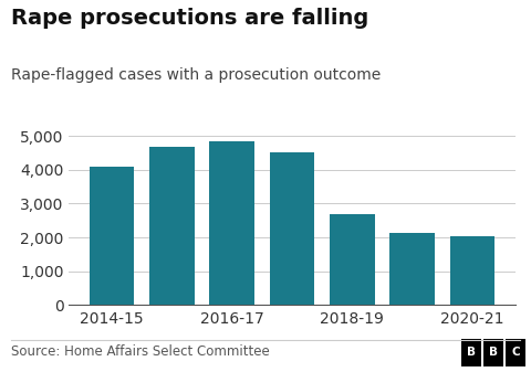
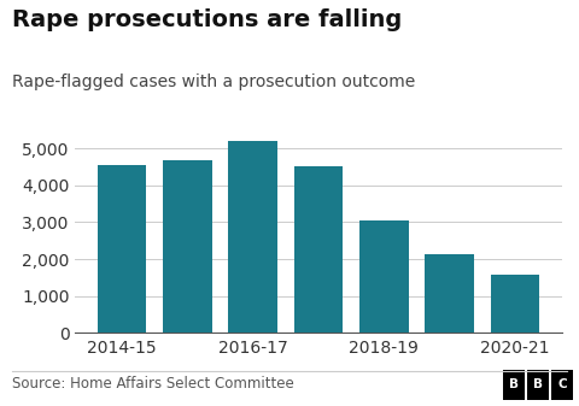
2014-15: 4,100 -> 4,550
2016-17: 4,850 -> 5,190
2018-19: 2,700 -> 3,060
2020-21: 2,050 -> 1,570
